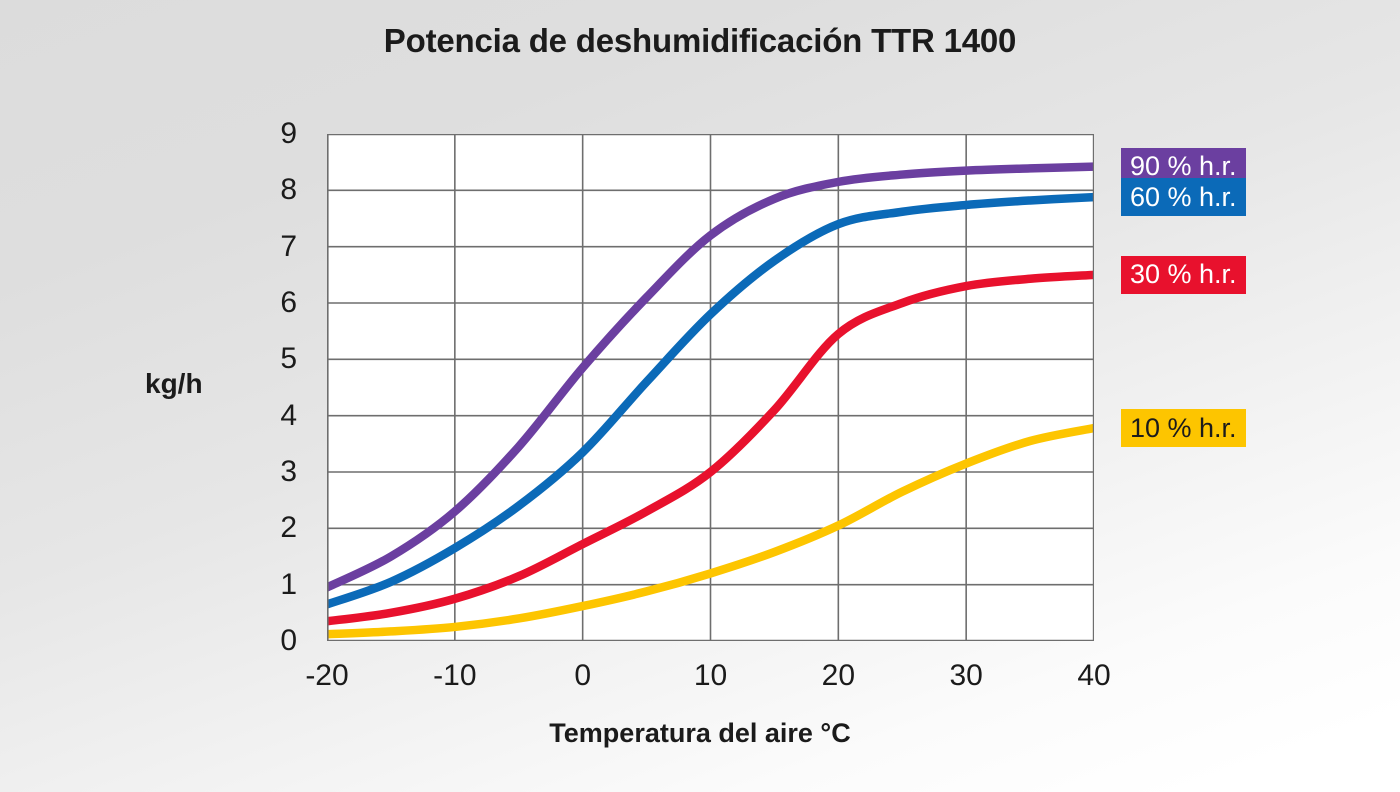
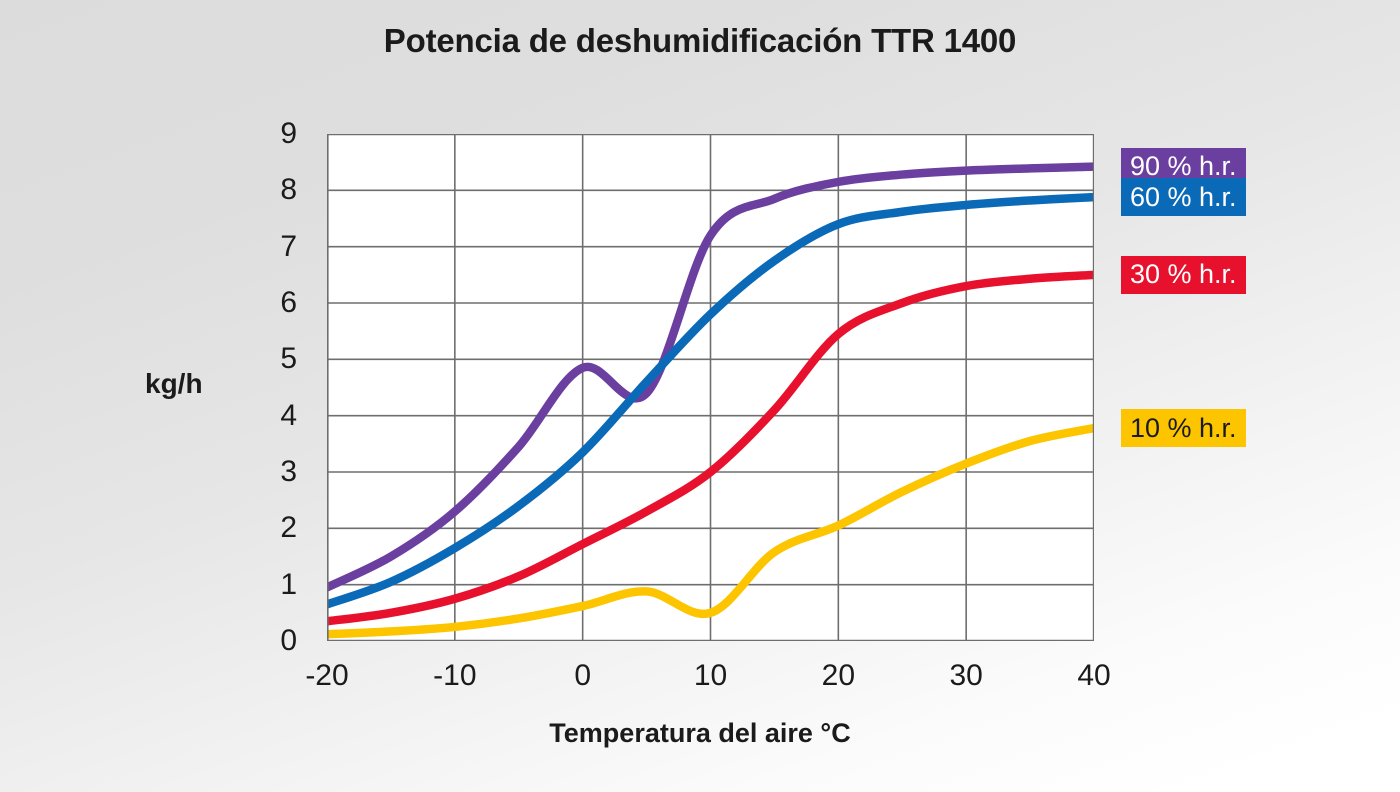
90 % h.r./5: 6.1 -> 4.4
10 % h.r./10: 1.2 -> 0.5
